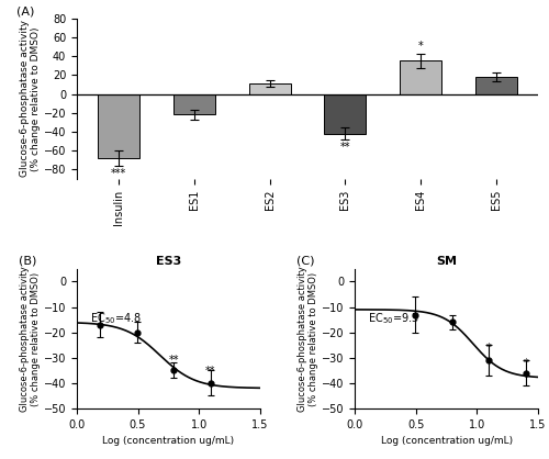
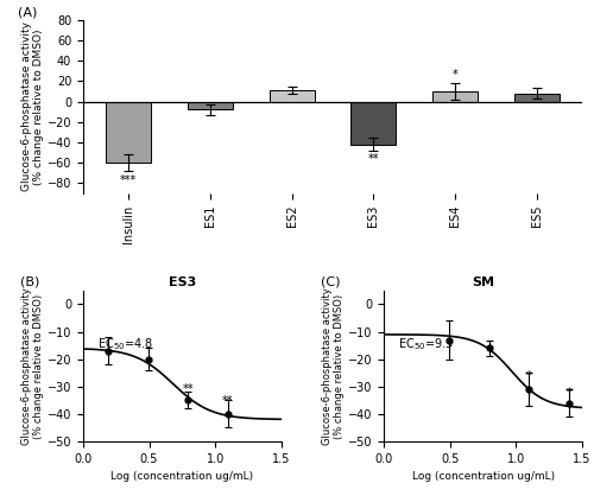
Insulin: -68 -> -60
ES1: -22 -> -8
ES4: 35 -> 10
ES5: 18 -> 8
